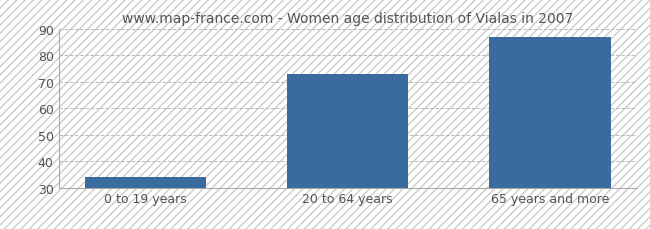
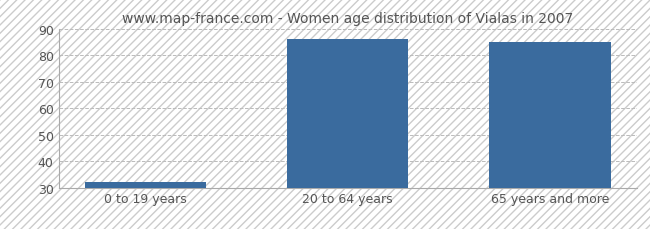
0 to 19 years: 34 -> 32
20 to 64 years: 73 -> 86
65 years and more: 87 -> 85
